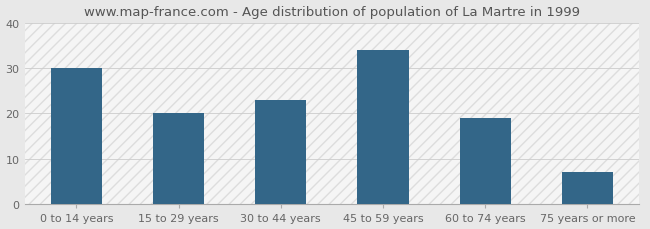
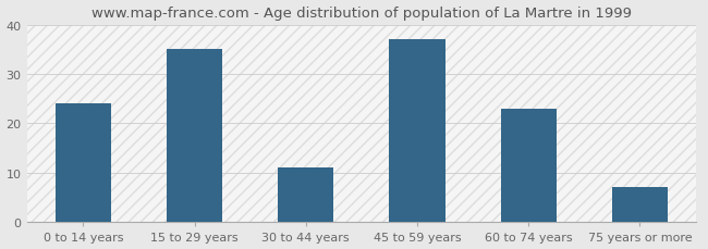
0 to 14 years: 30 -> 24
15 to 29 years: 20 -> 35
30 to 44 years: 23 -> 11
45 to 59 years: 34 -> 37
60 to 74 years: 19 -> 23
